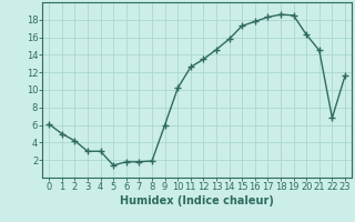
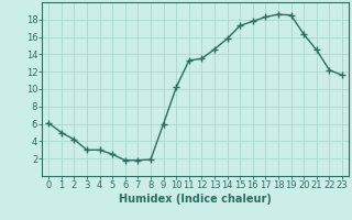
5: 1.4 -> 2.5
11: 12.6 -> 13.3
22: 6.8 -> 12.2
